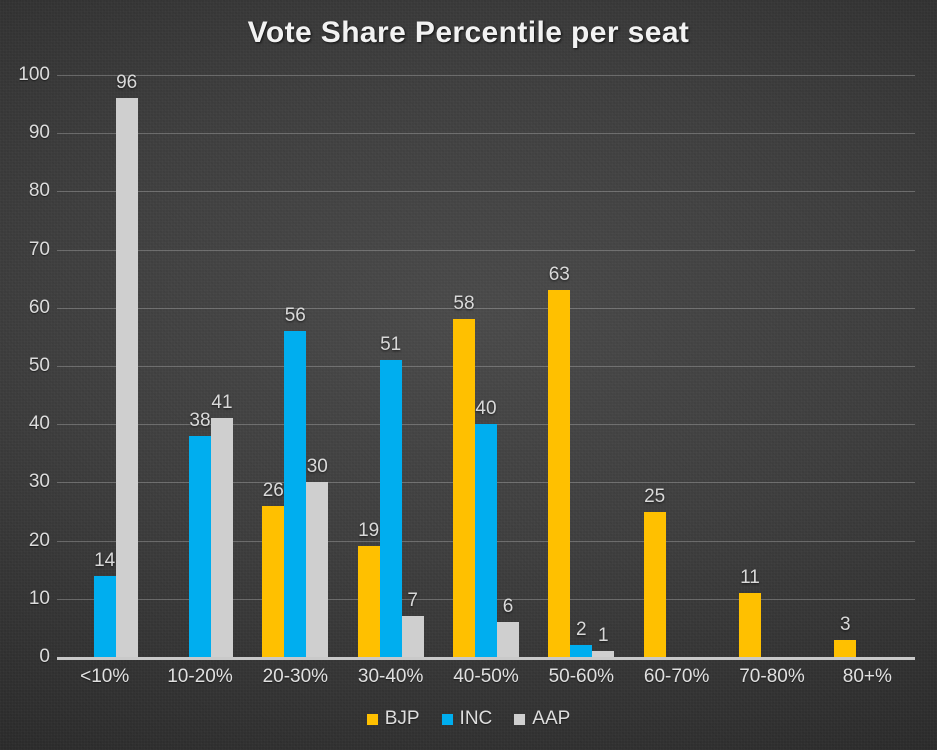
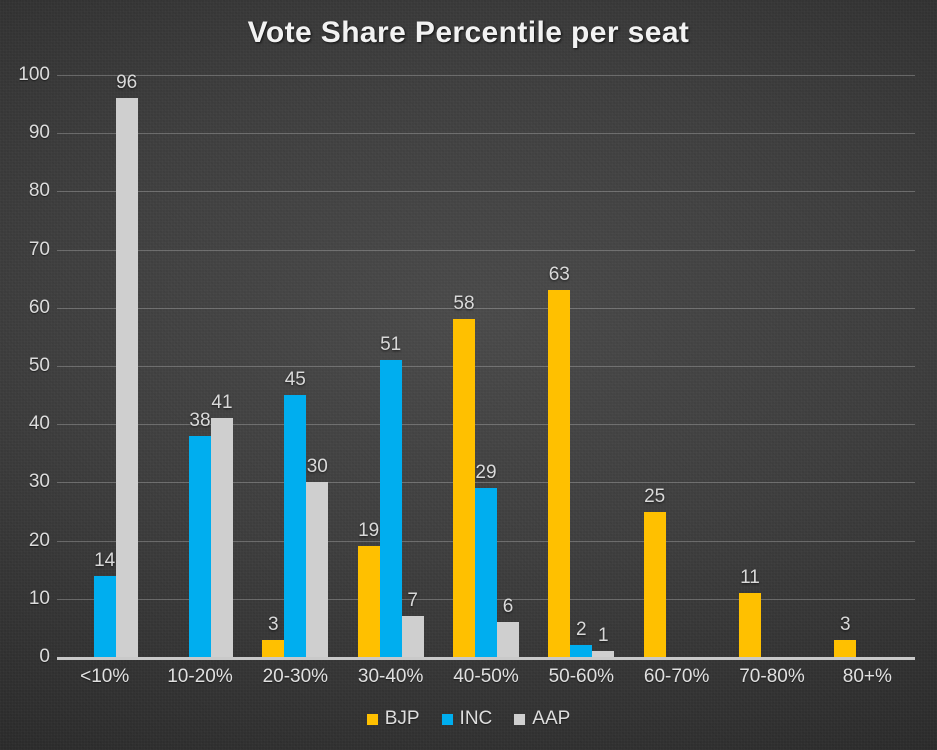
BJP/20-30%: 26 -> 3
INC/20-30%: 56 -> 45
INC/40-50%: 40 -> 29
